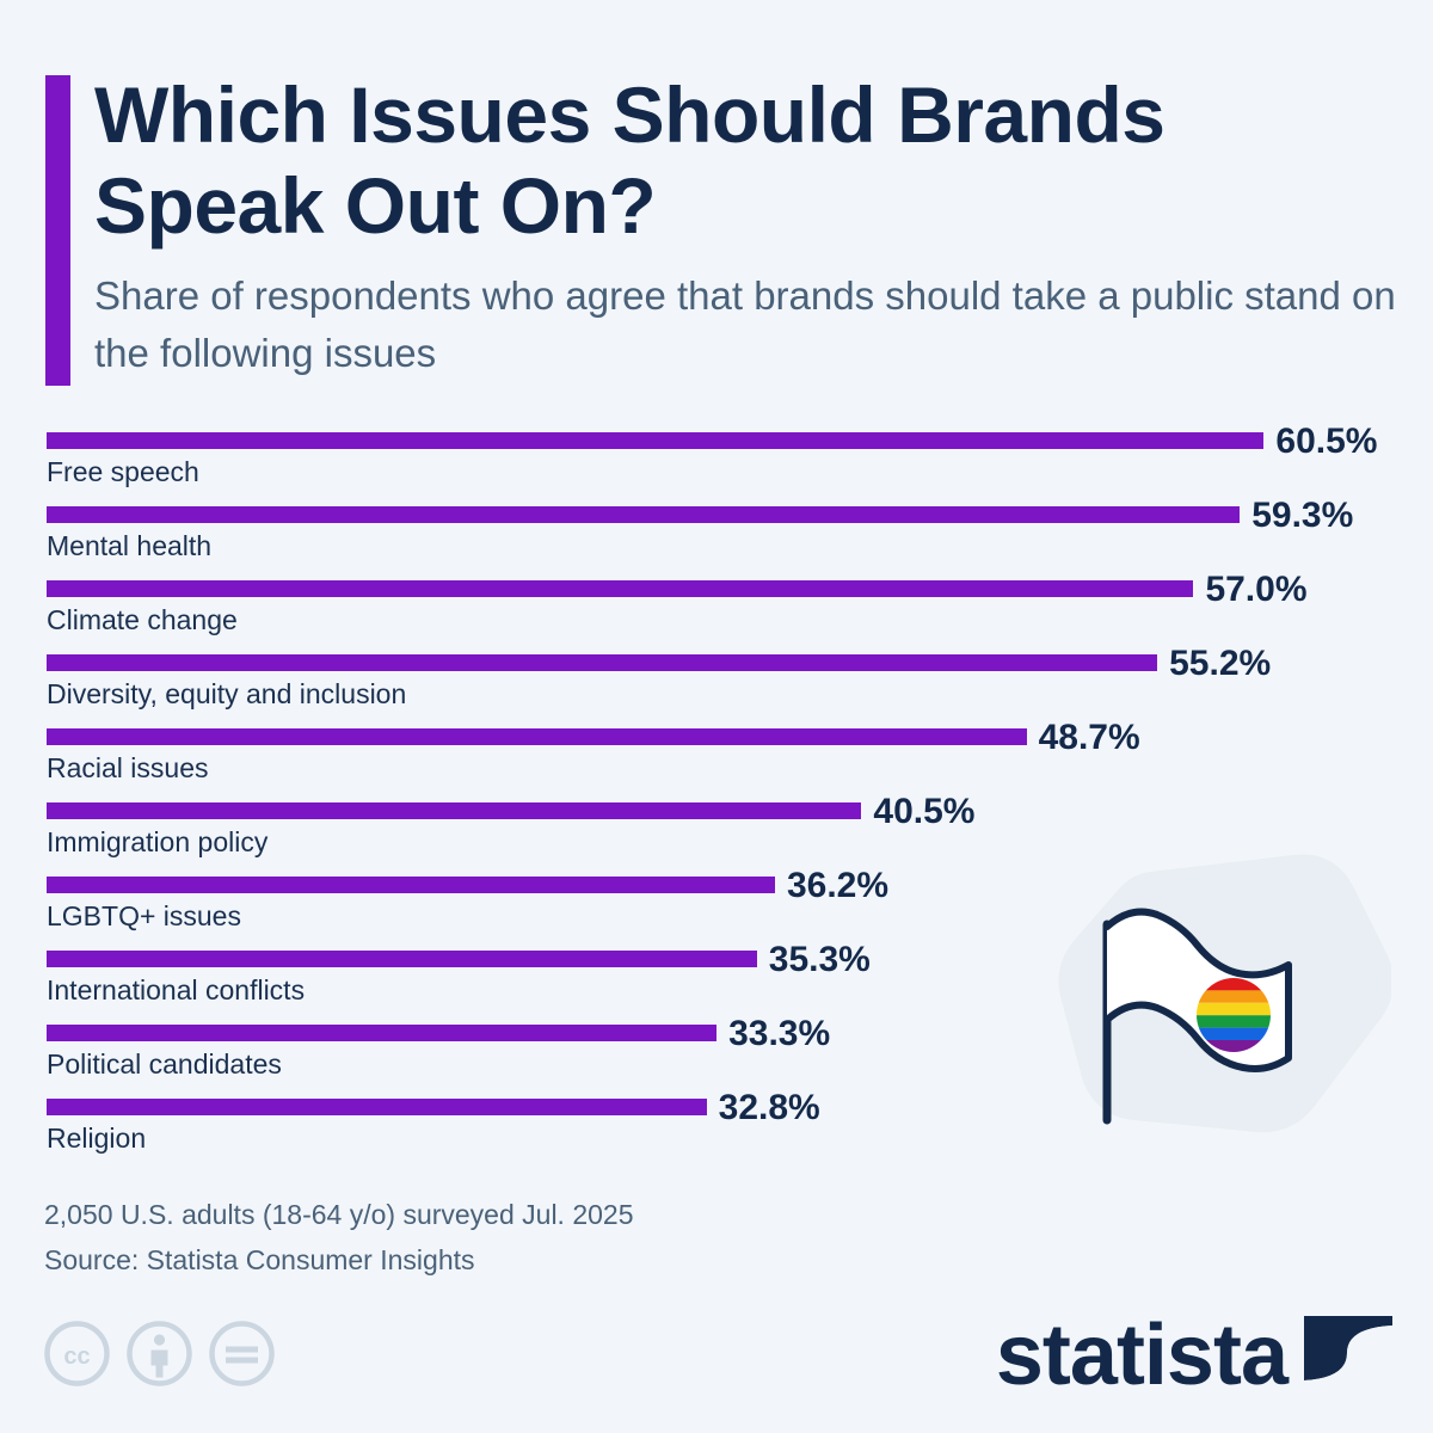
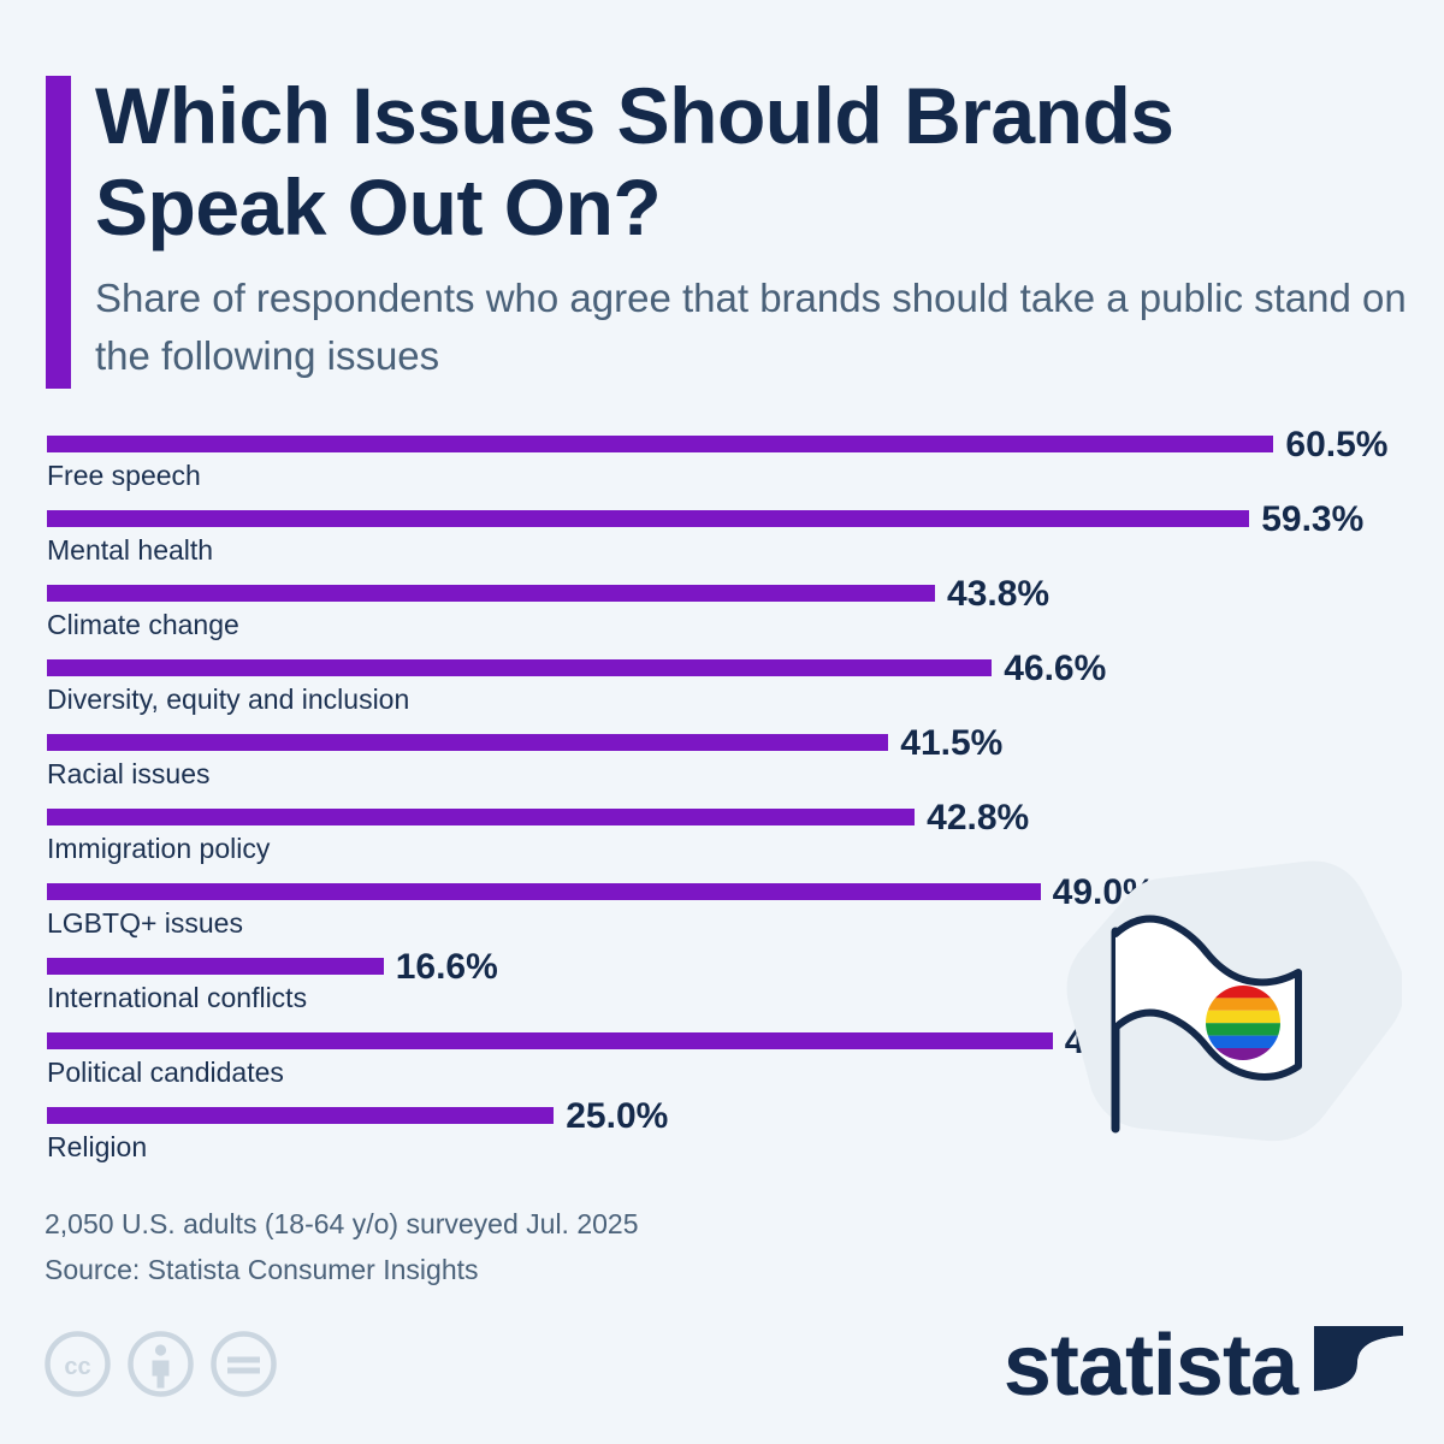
Climate change: 57.0% -> 43.8%
Diversity, equity and inclusion: 55.2% -> 46.6%
Racial issues: 48.7% -> 41.5%
Immigration policy: 40.5% -> 42.8%
LGBTQ+ issues: 36.2% -> 49.0%
International conflicts: 35.3% -> 16.6%
Political candidates: 33.3% -> 49.6%
Religion: 32.8% -> 25.0%
